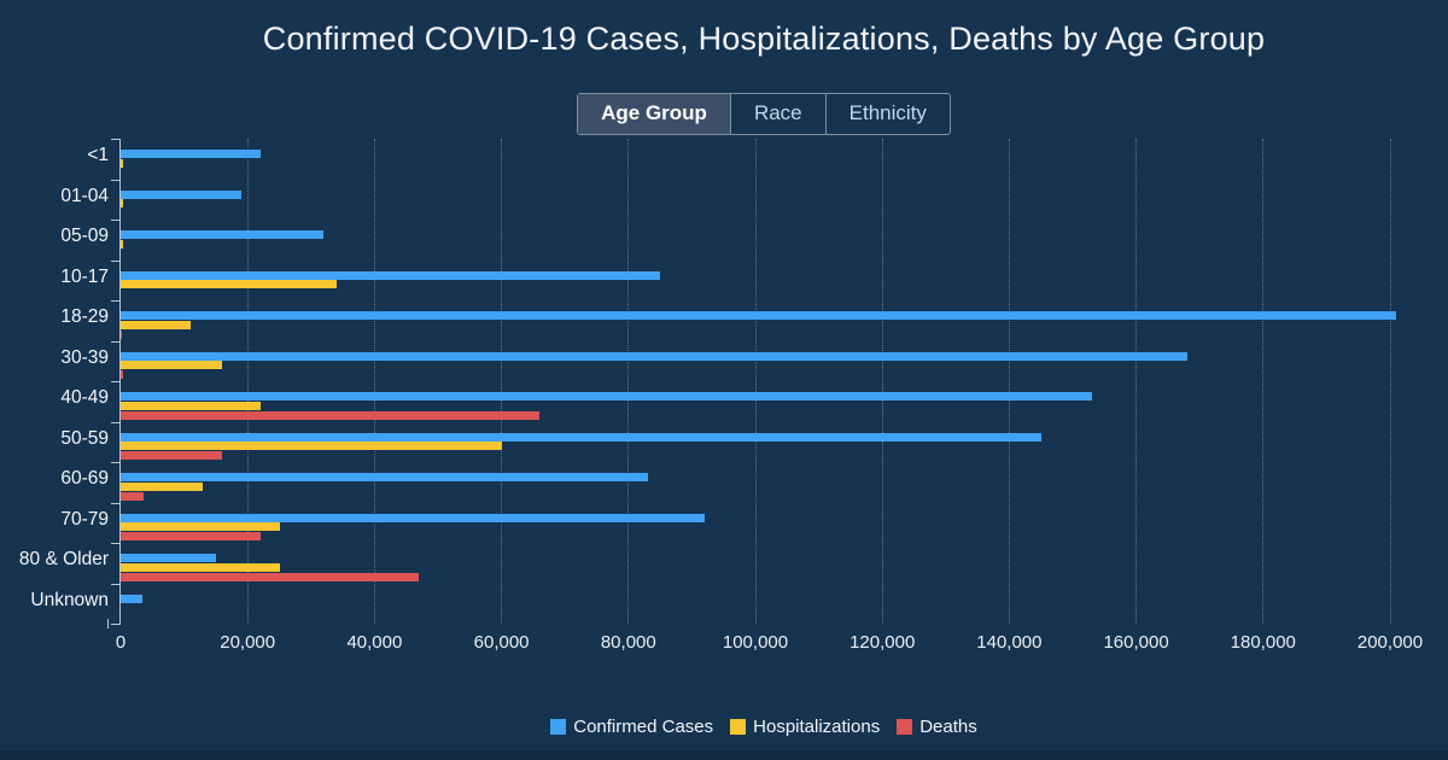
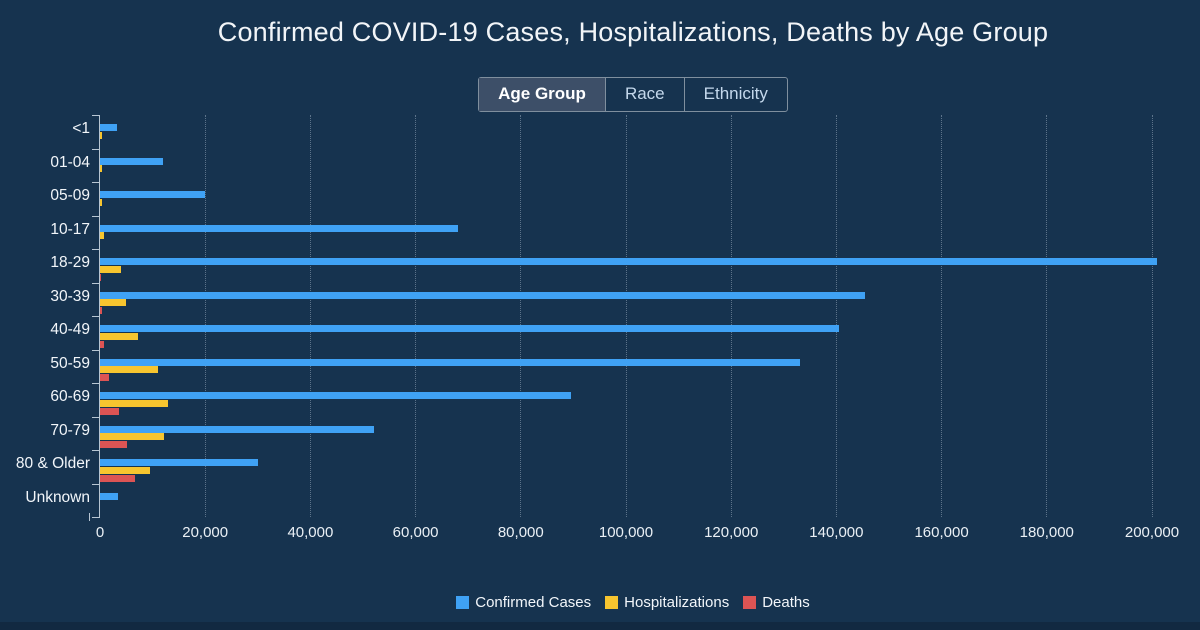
Confirmed Cases/<1: 22000 -> 3000
Confirmed Cases/01-04: 19000 -> 12000
Confirmed Cases/05-09: 32000 -> 20000
Confirmed Cases/10-17: 85000 -> 68000
Hospitalizations/10-17: 34000 -> 1000
Hospitalizations/18-29: 11000 -> 4000
Confirmed Cases/30-39: 168000 -> 146000
Hospitalizations/30-39: 16000 -> 5000
Confirmed Cases/40-49: 153000 -> 140000
Hospitalizations/40-49: 22000 -> 7000
Deaths/40-49: 66000 -> 1000
Confirmed Cases/50-59: 145000 -> 133000
Hospitalizations/50-59: 60000 -> 11000
Deaths/50-59: 16000 -> 2000
Confirmed Cases/60-69: 83000 -> 90000
Confirmed Cases/70-79: 92000 -> 52000
Hospitalizations/70-79: 25000 -> 12000
Deaths/70-79: 22000 -> 5000
Confirmed Cases/80 & Older: 15000 -> 30000
Hospitalizations/80 & Older: 25000 -> 10000
Deaths/80 & Older: 47000 -> 7000
